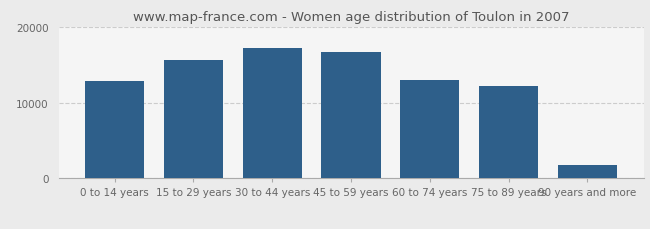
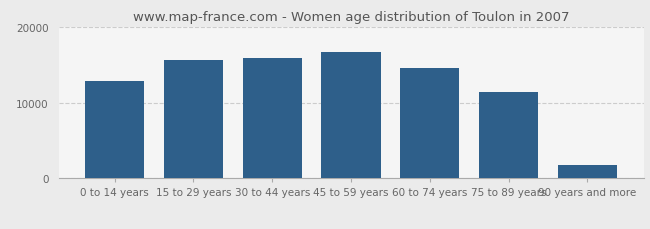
30 to 44 years: 17200 -> 15900
60 to 74 years: 13000 -> 14600
75 to 89 years: 12200 -> 11400
